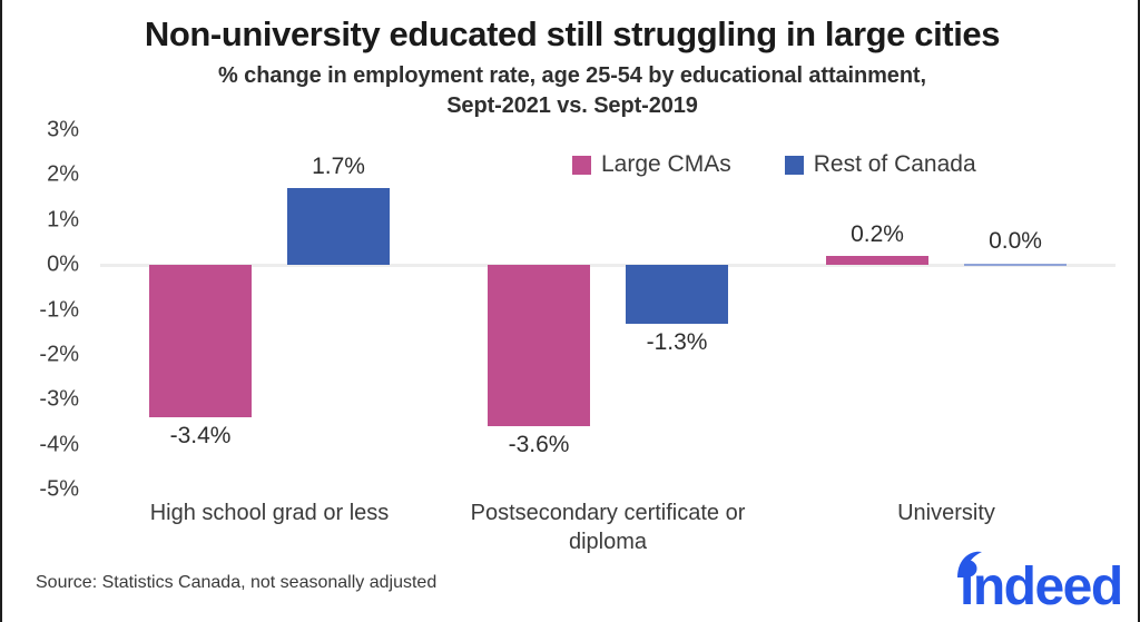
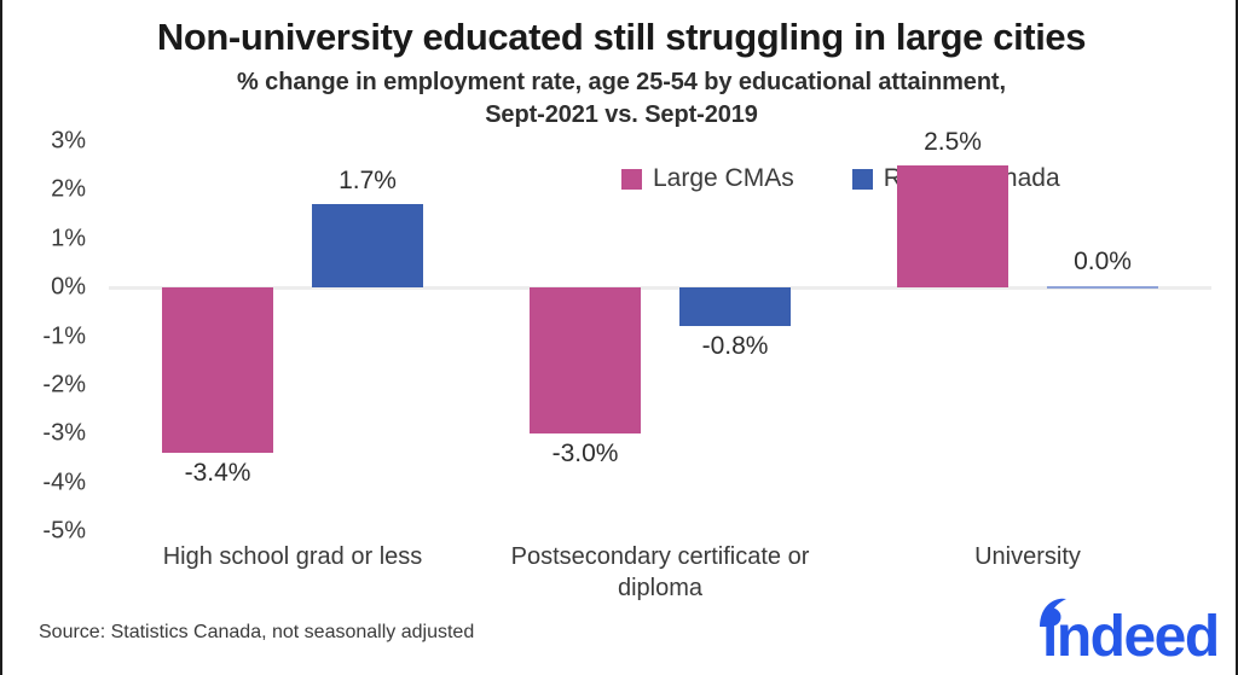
Large CMAs/Postsecondary certificate or diploma: -3.6% -> -3.0%
Rest of Canada/Postsecondary certificate or diploma: -1.3% -> -0.8%
Large CMAs/University: 0.2% -> 2.5%
